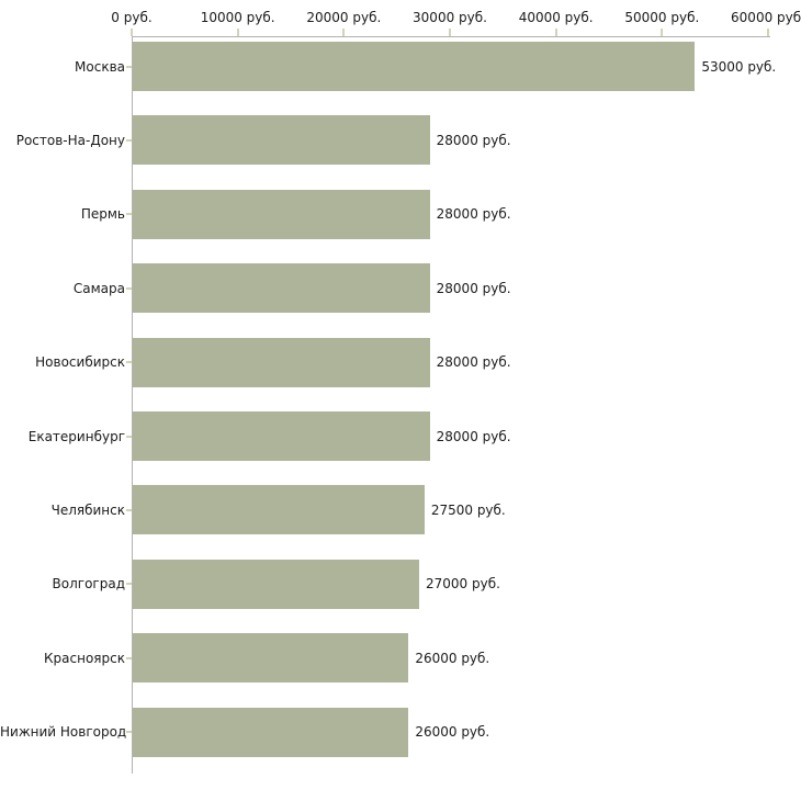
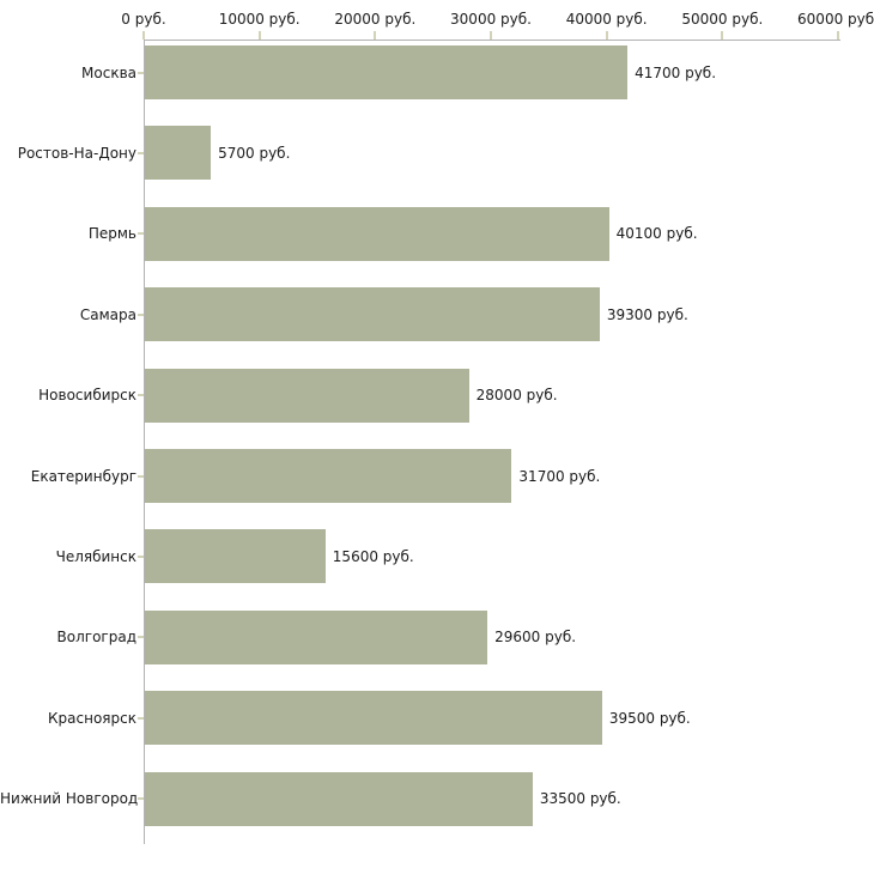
Москва: 53000 -> 41700
Ростов-На-Дону: 28000 -> 5700
Пермь: 28000 -> 40100
Самара: 28000 -> 39300
Екатеринбург: 28000 -> 31700
Челябинск: 27500 -> 15600
Волгоград: 27000 -> 29600
Красноярск: 26000 -> 39500
Нижний Новгород: 26000 -> 33500
